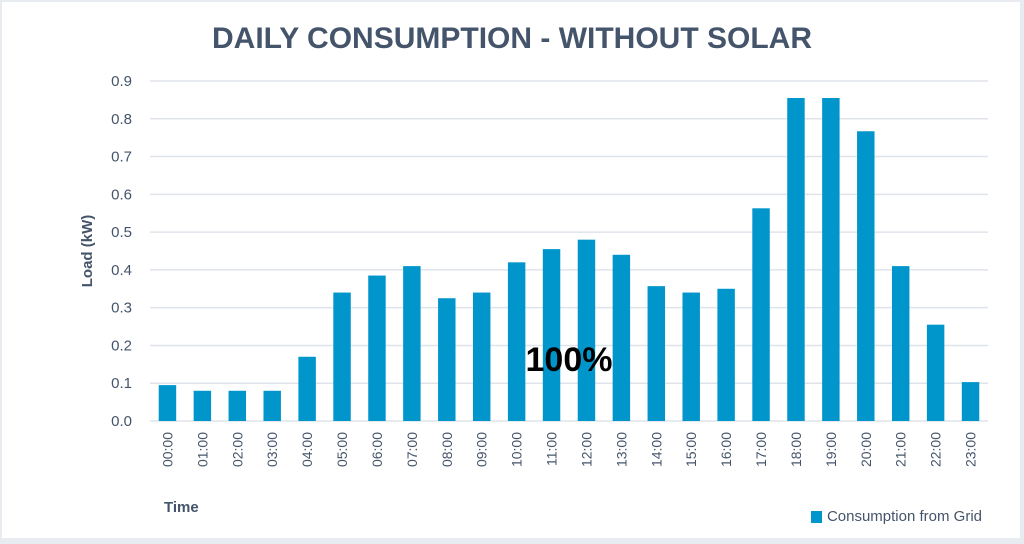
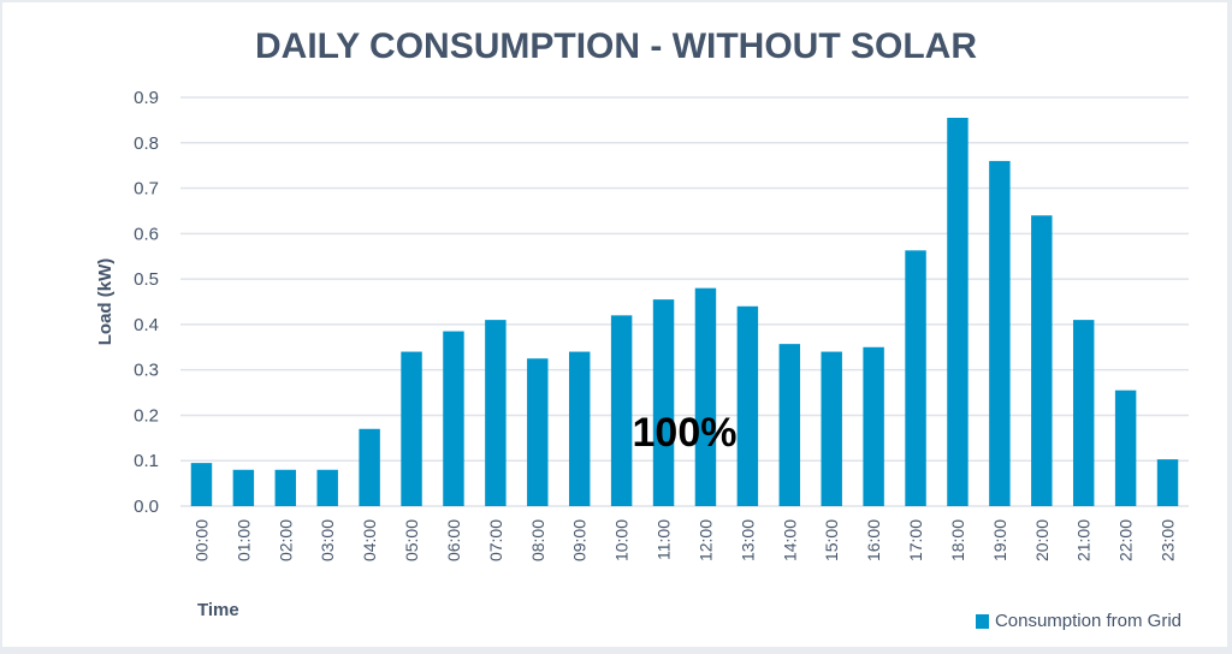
19:00: 0.85 -> 0.76
20:00: 0.77 -> 0.64
